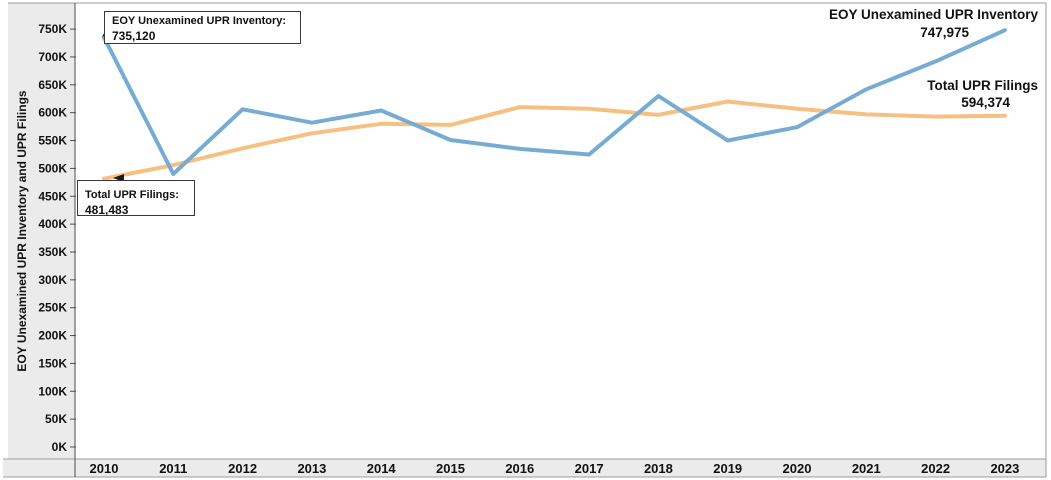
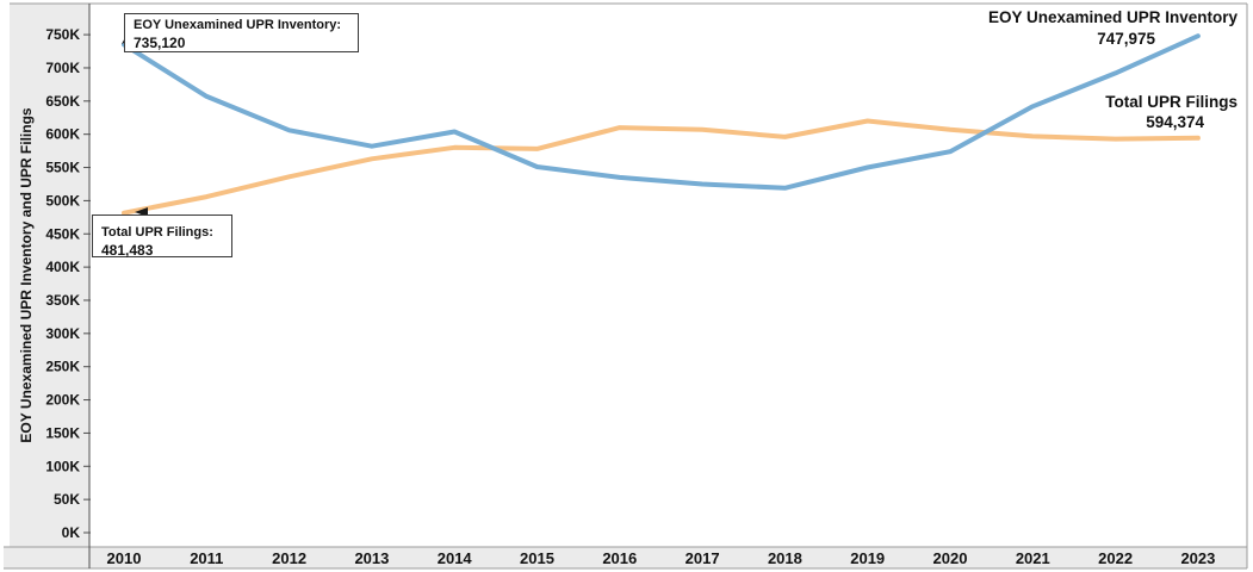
EOY Unexamined UPR Inventory/2011: 490K -> 660K
EOY Unexamined UPR Inventory/2018: 630K -> 520K
